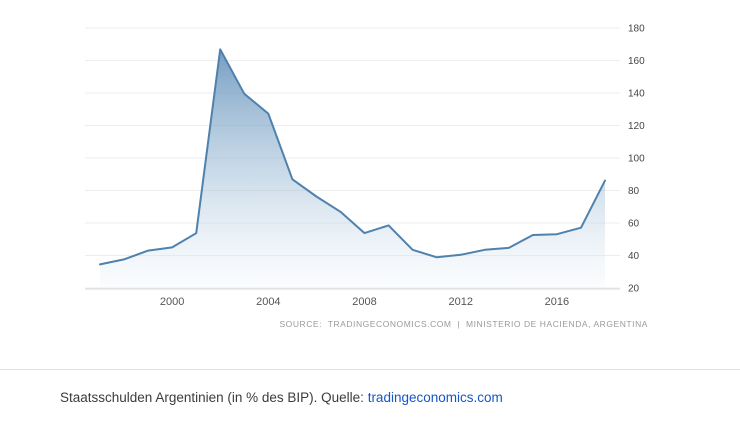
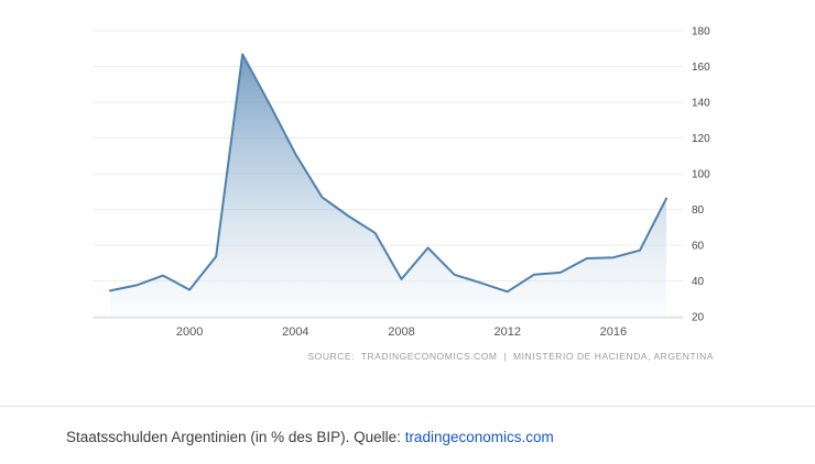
2000: 45 -> 35
2004: 127 -> 111
2008: 54 -> 41
2012: 40 -> 34
